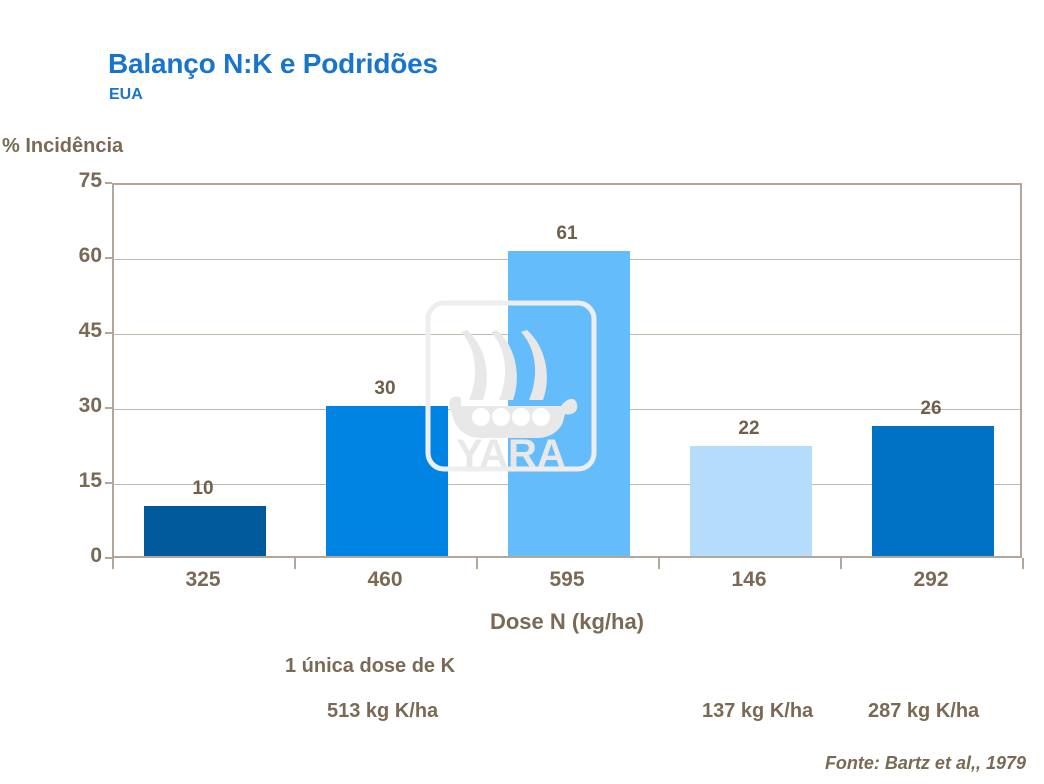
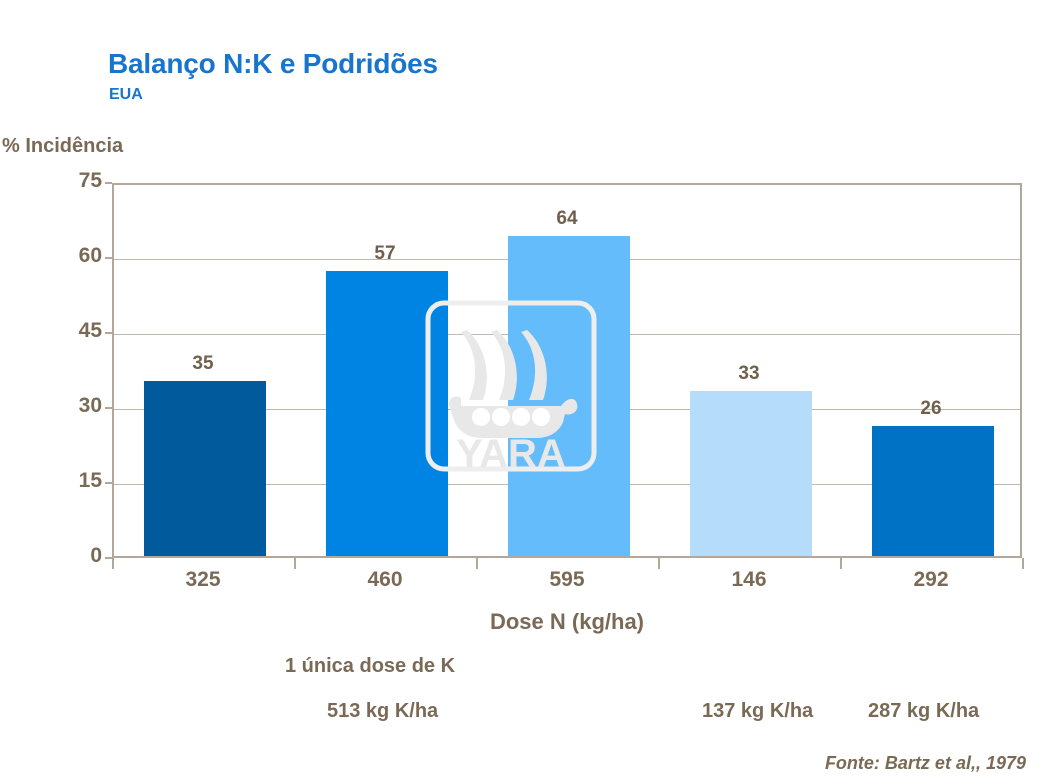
325: 10 -> 35
460: 30 -> 57
595: 61 -> 64
146: 22 -> 33
